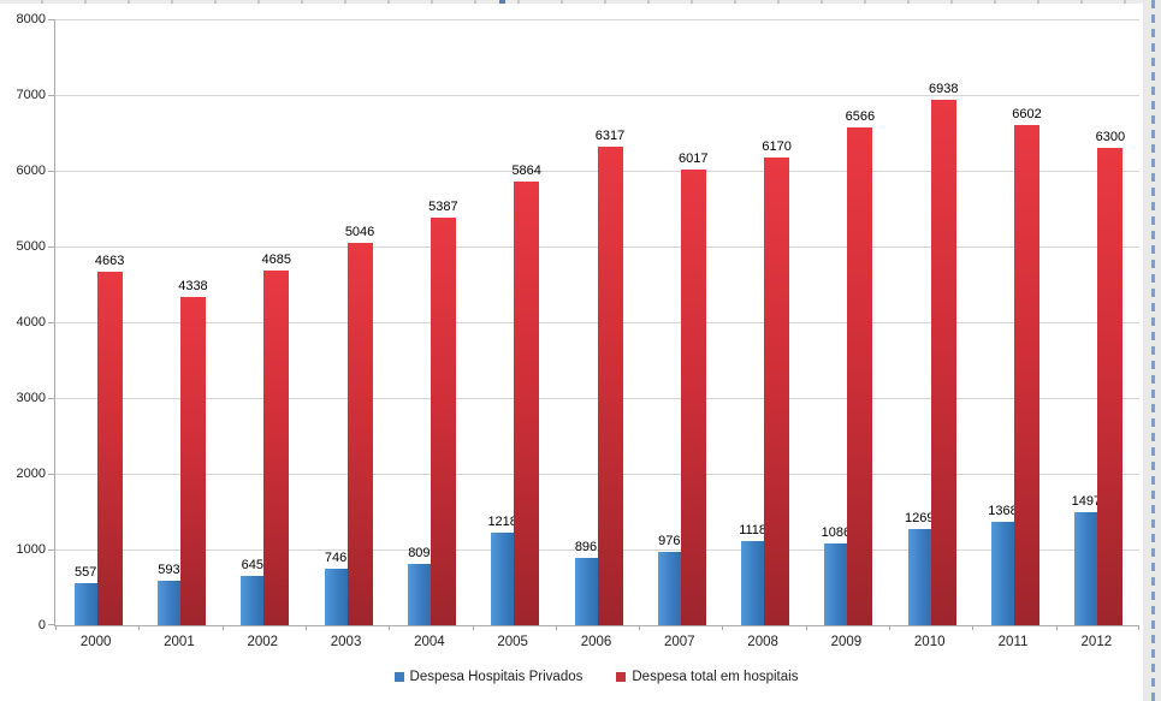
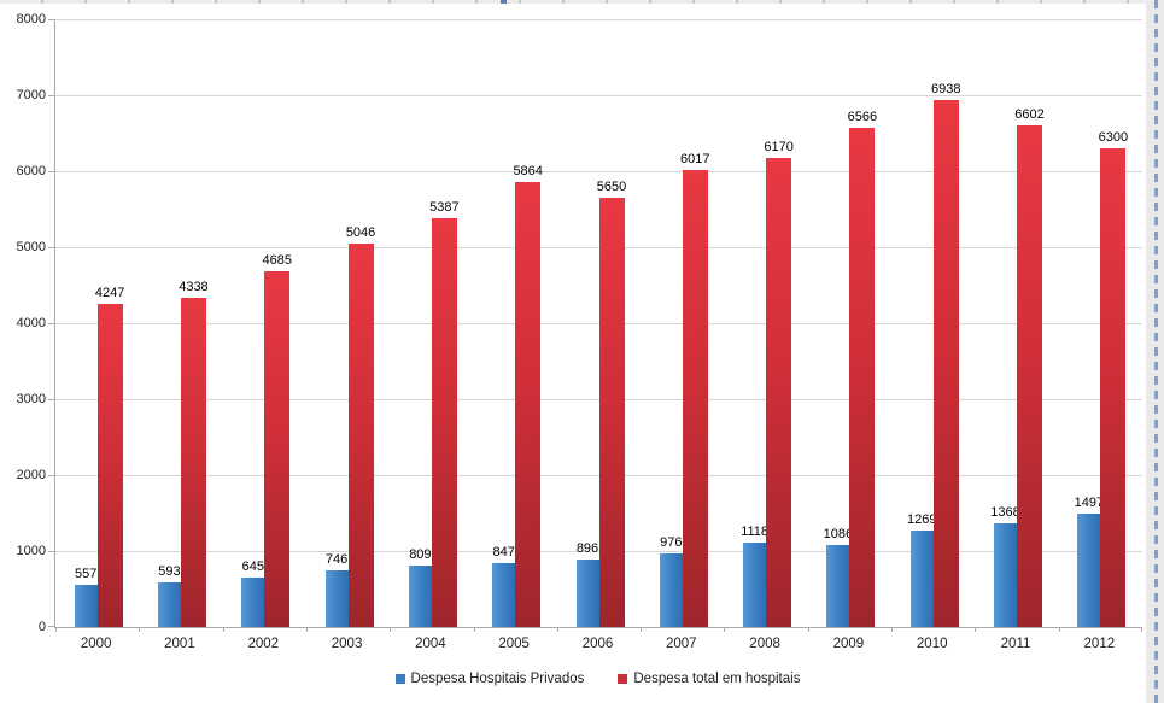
Despesa total em hospitais/2000: 4663 -> 4247
Despesa Hospitais Privados/2005: 1218 -> 847
Despesa total em hospitais/2006: 6317 -> 5650
